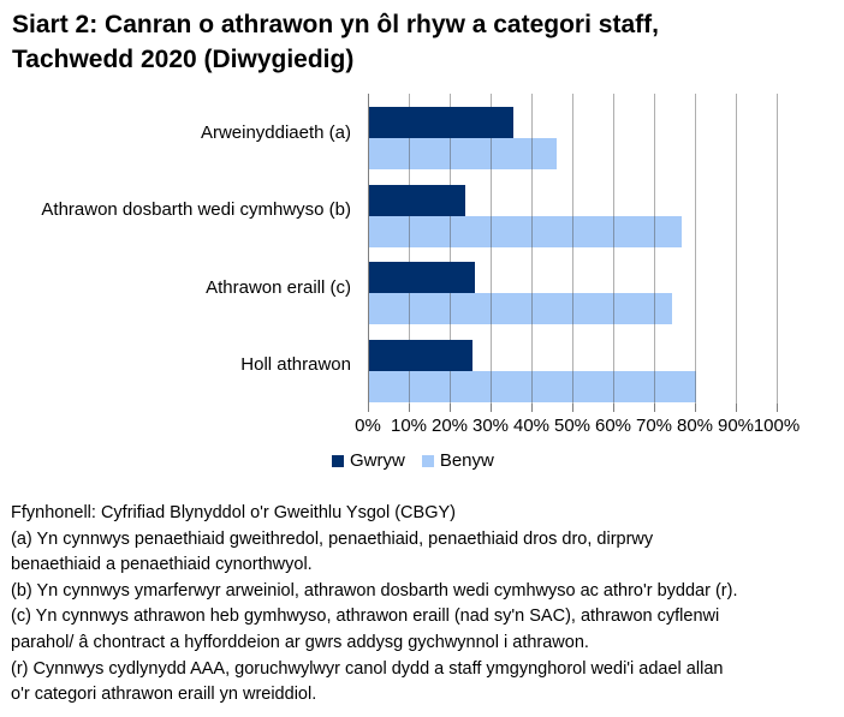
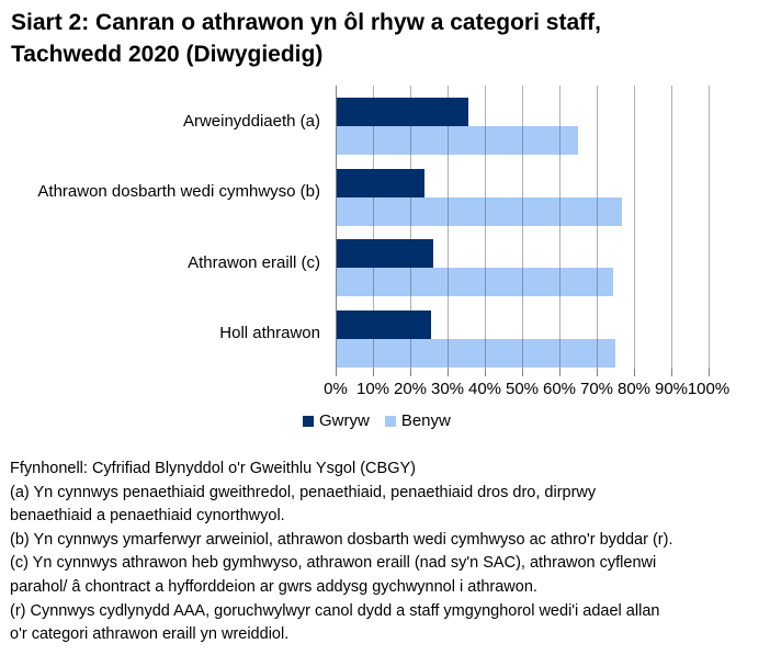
Benyw/Arweinyddiaeth (a): 46% -> 65%
Benyw/Holl athrawon: 80% -> 75%
